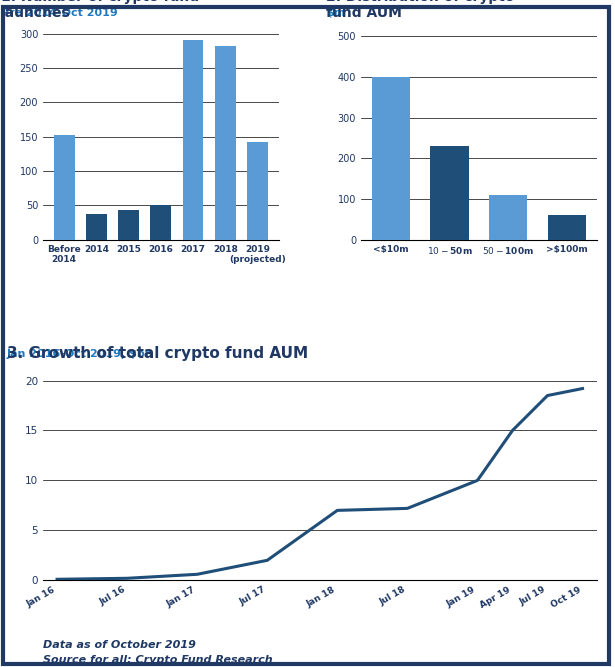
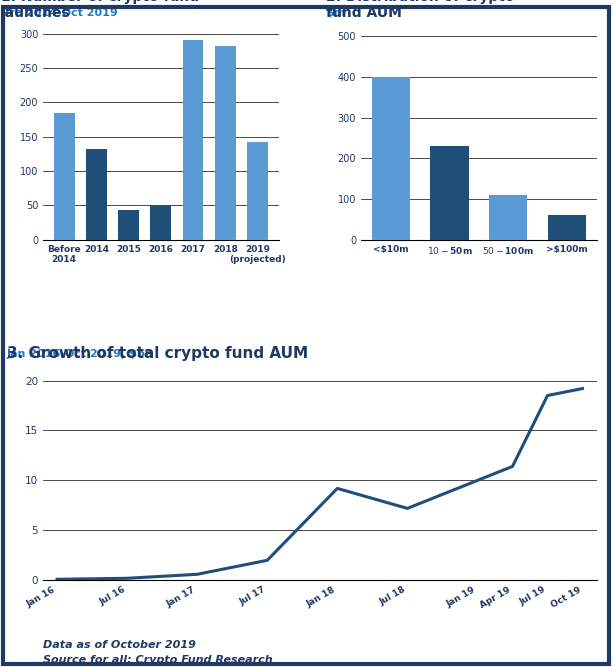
Before 2014: 152 -> 184
2014: 38 -> 132
Jan 18: 7.0 -> 9.2
Apr 19: 15.0 -> 11.4
